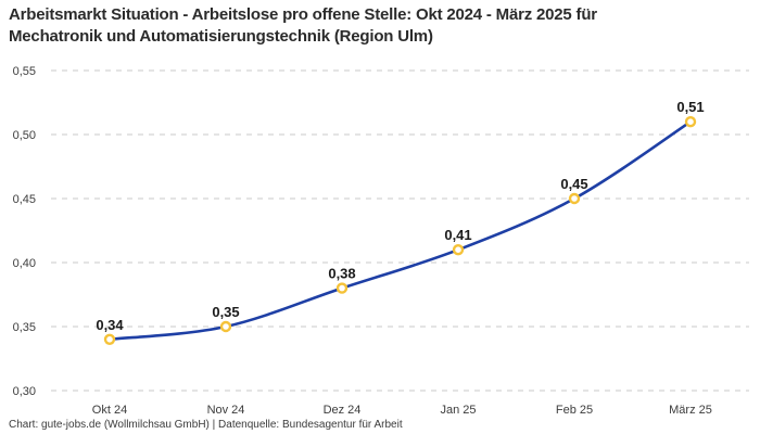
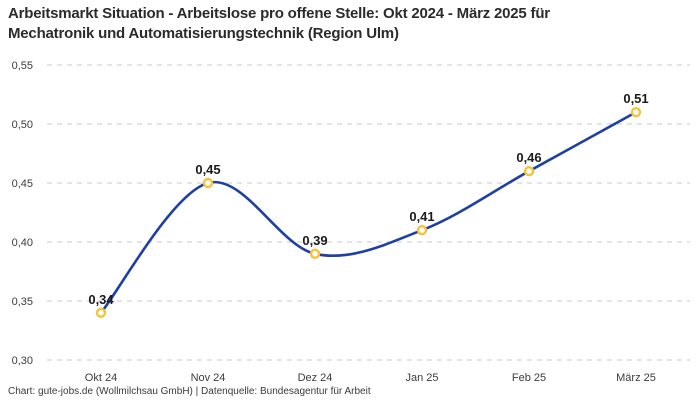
Nov 24: 0,35 -> 0,45
Dez 24: 0,38 -> 0,39
Feb 25: 0,45 -> 0,46
